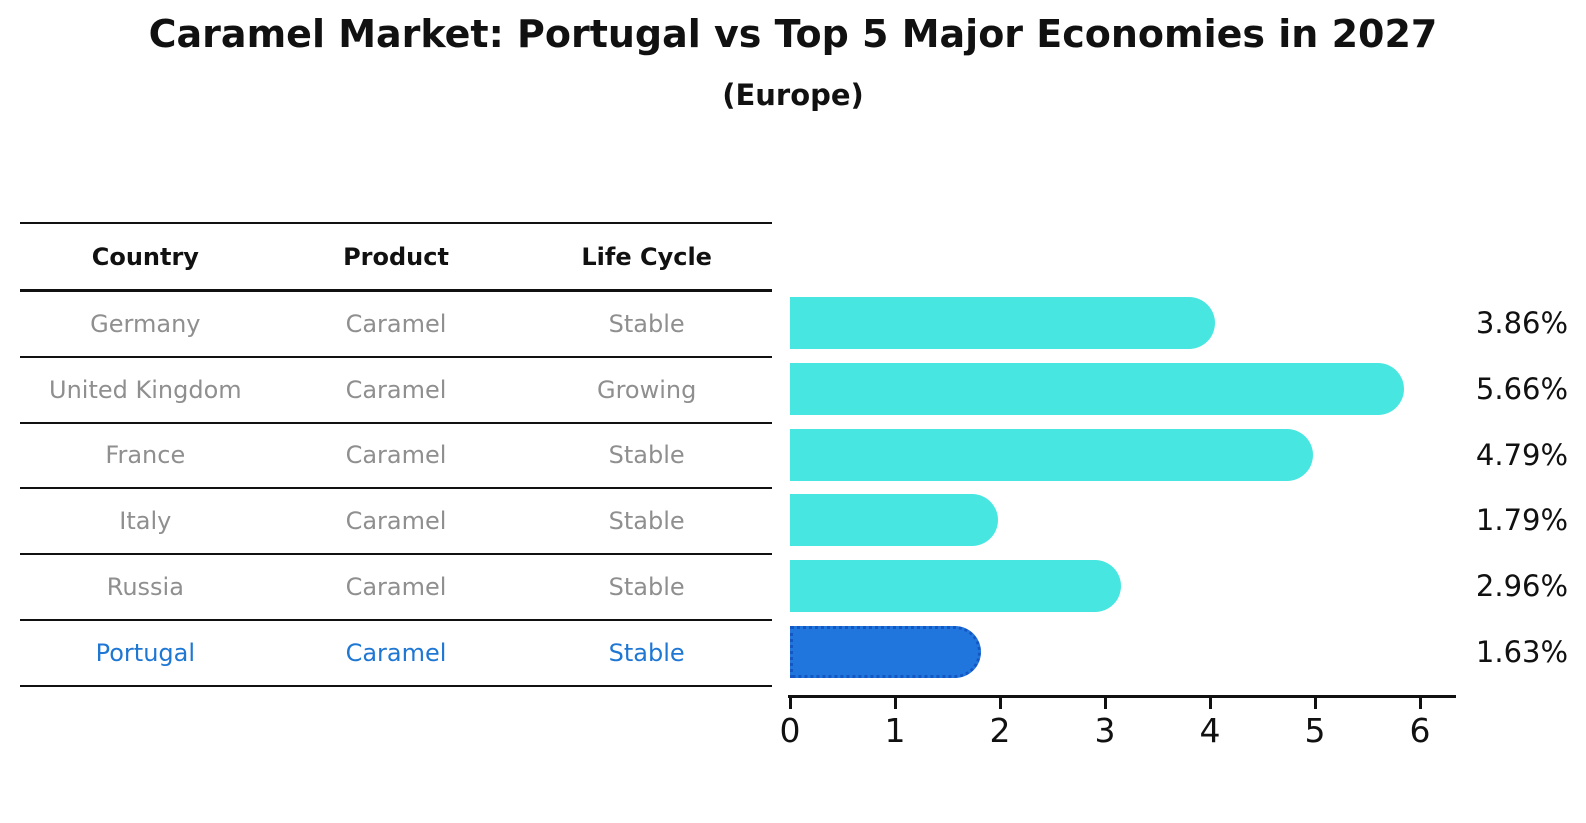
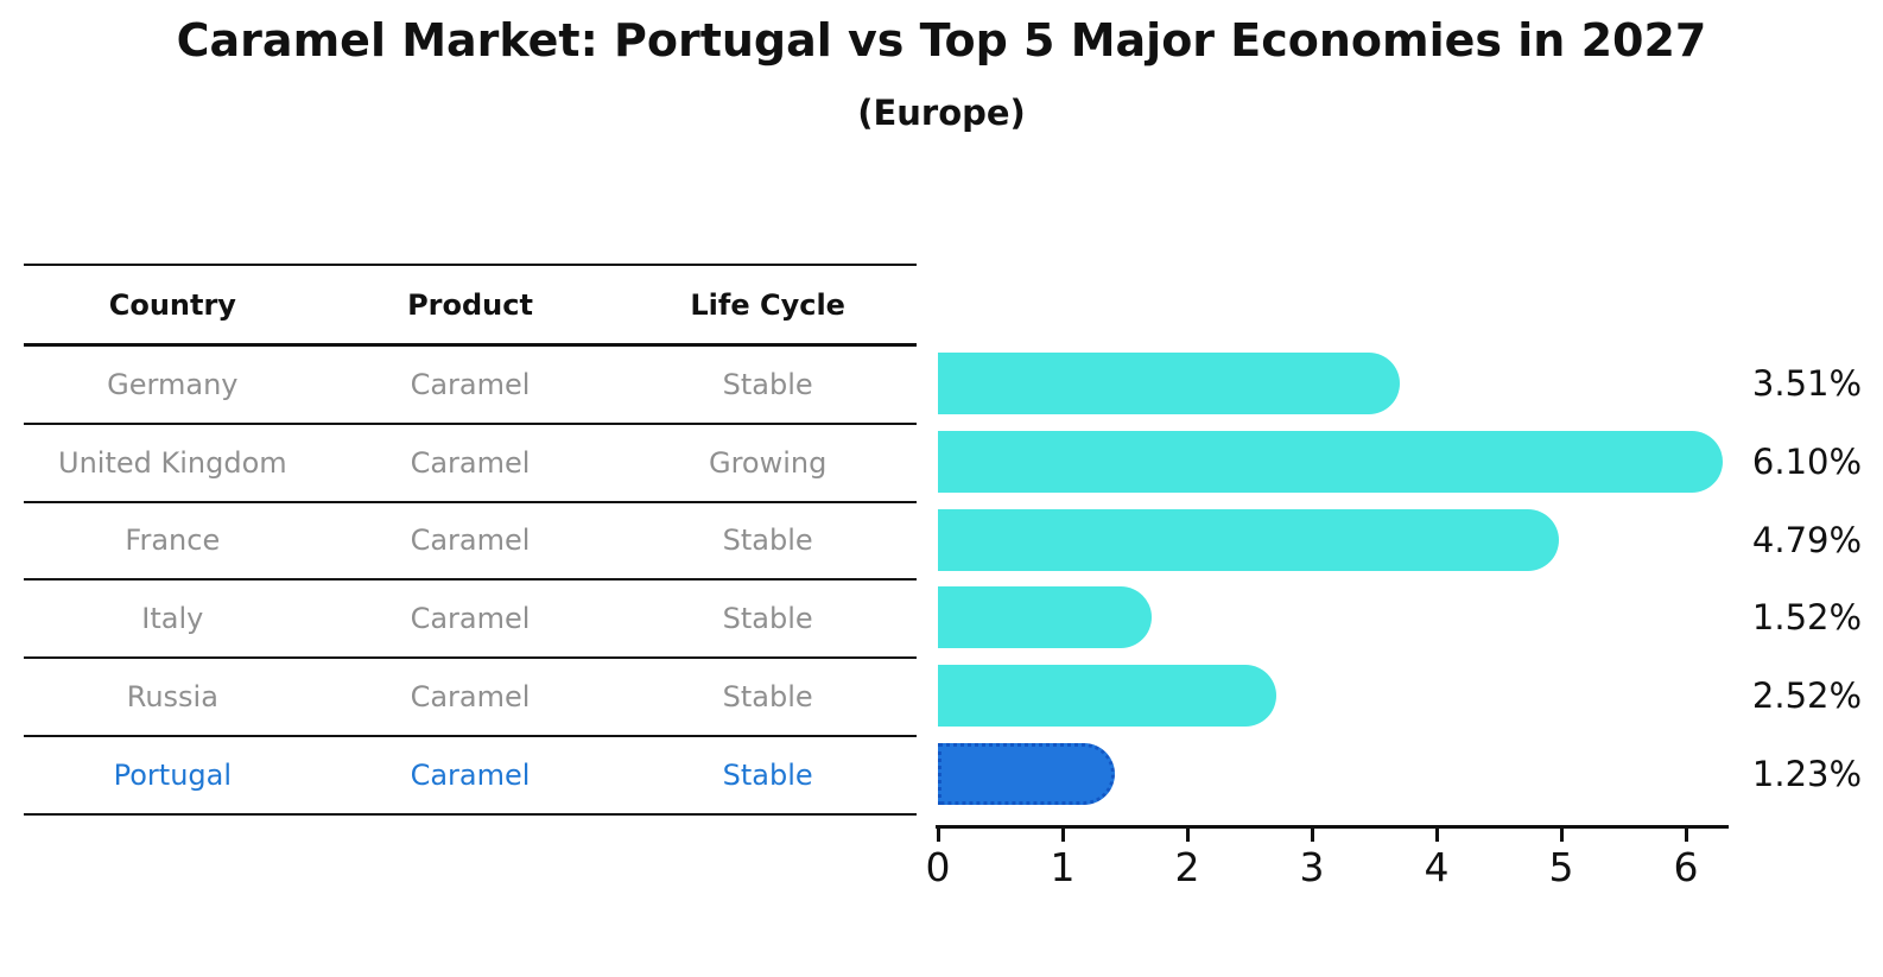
Germany: 3.86% -> 3.51%
United Kingdom: 5.66% -> 6.10%
Italy: 1.79% -> 1.52%
Russia: 2.96% -> 2.52%
Portugal: 1.63% -> 1.23%
